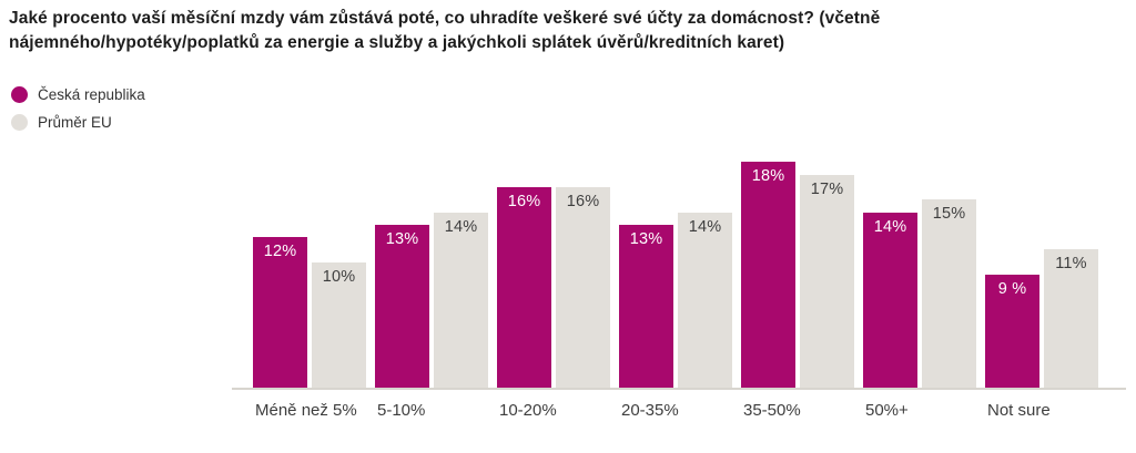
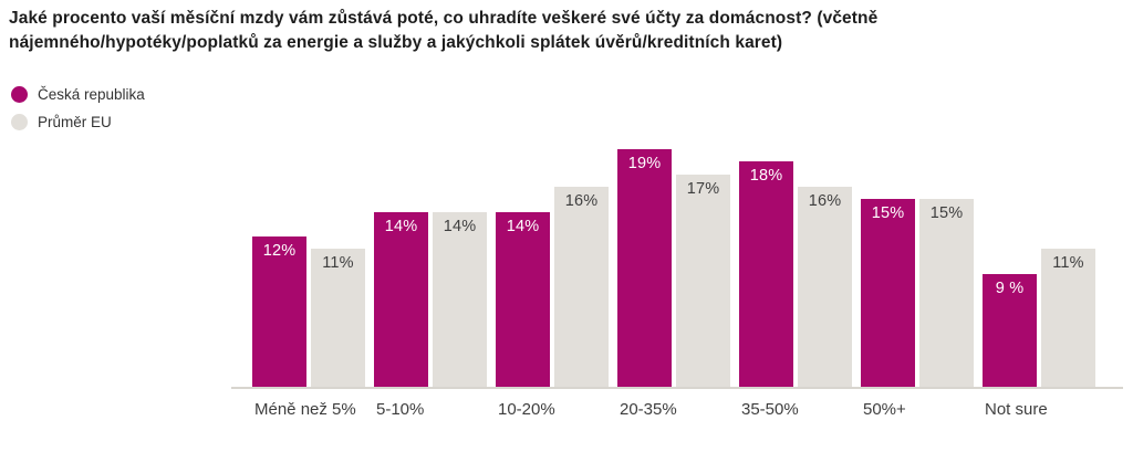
Průměr EU/Méně než 5%: 10% -> 11%
Česká republika/5-10%: 13% -> 14%
Česká republika/10-20%: 16% -> 14%
Česká republika/20-35%: 13% -> 19%
Průměr EU/20-35%: 14% -> 17%
Průměr EU/35-50%: 17% -> 16%
Česká republika/50%+: 14% -> 15%
